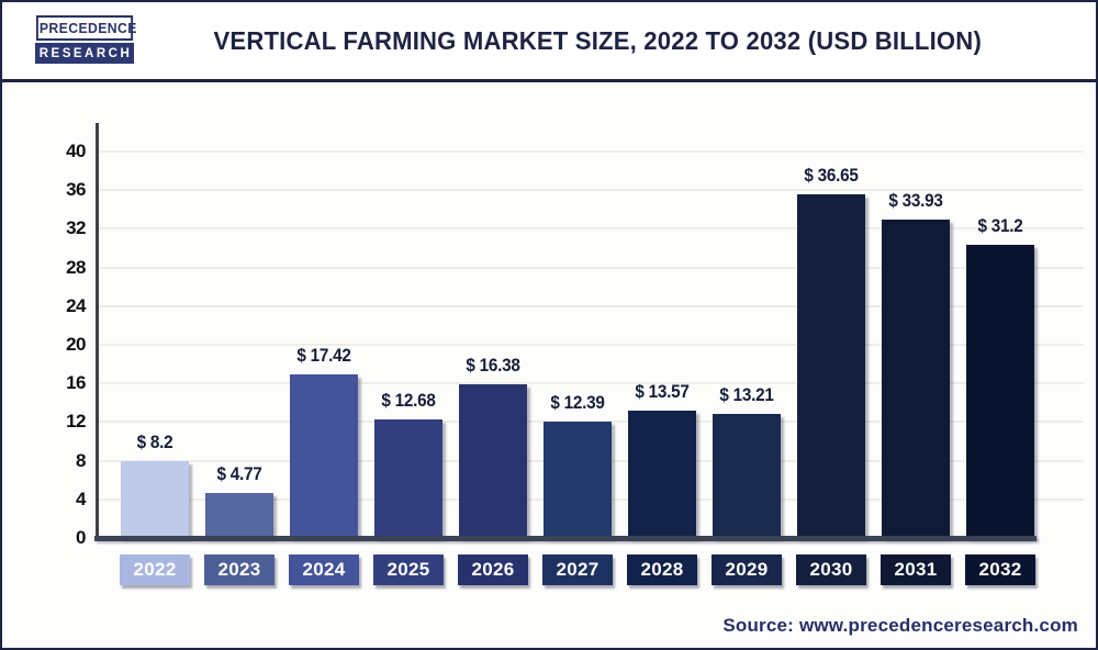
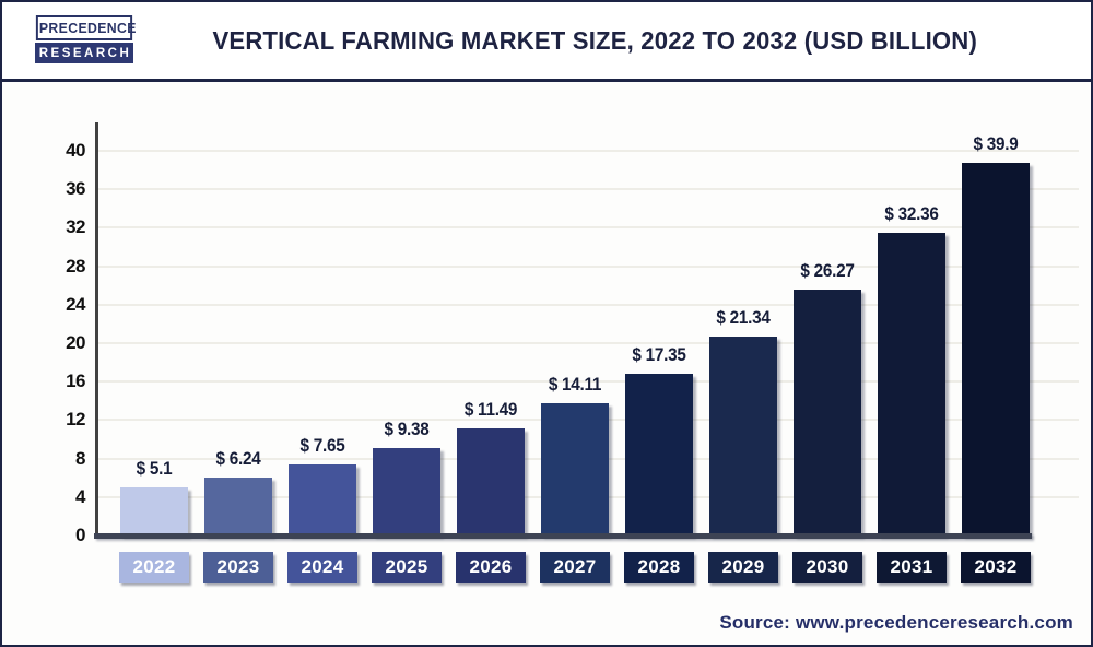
2022: 8.2 -> 5.1
2023: 4.77 -> 6.24
2024: 17.42 -> 7.65
2025: 12.68 -> 9.38
2026: 16.38 -> 11.49
2027: 12.39 -> 14.11
2028: 13.57 -> 17.35
2029: 13.21 -> 21.34
2030: 36.65 -> 26.27
2031: 33.93 -> 32.36
2032: 31.2 -> 39.9
